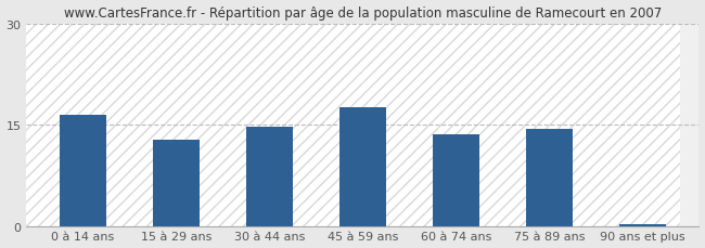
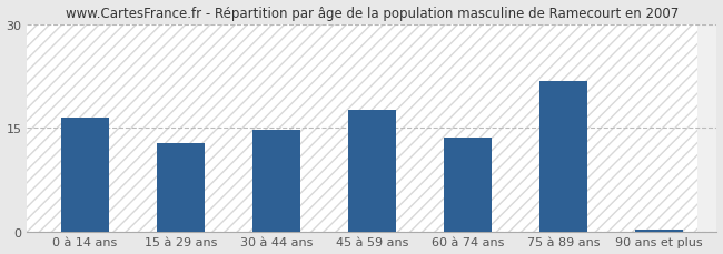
75 à 89 ans: 14.3 -> 21.8
